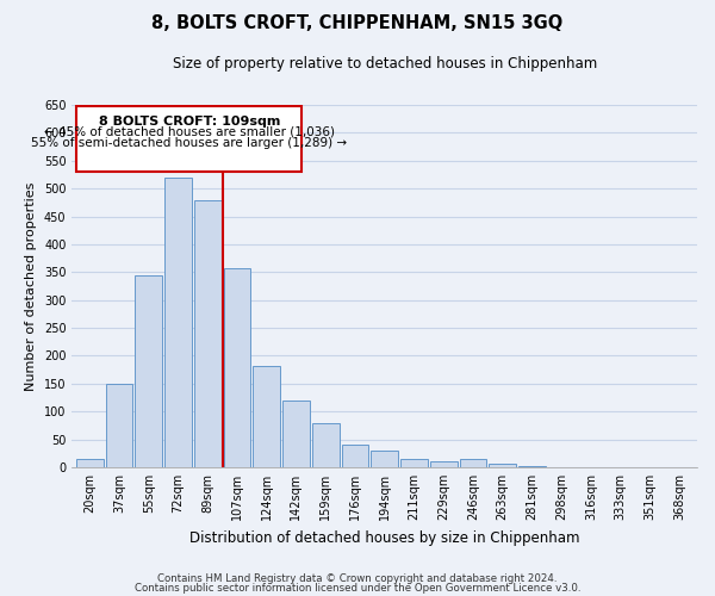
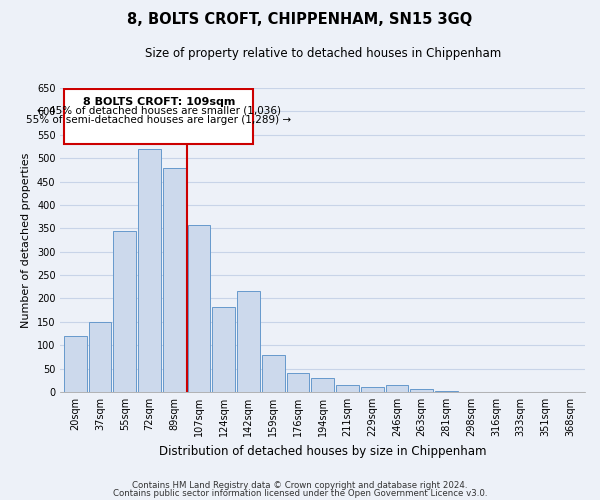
20sqm: 15 -> 120
142sqm: 120 -> 215
